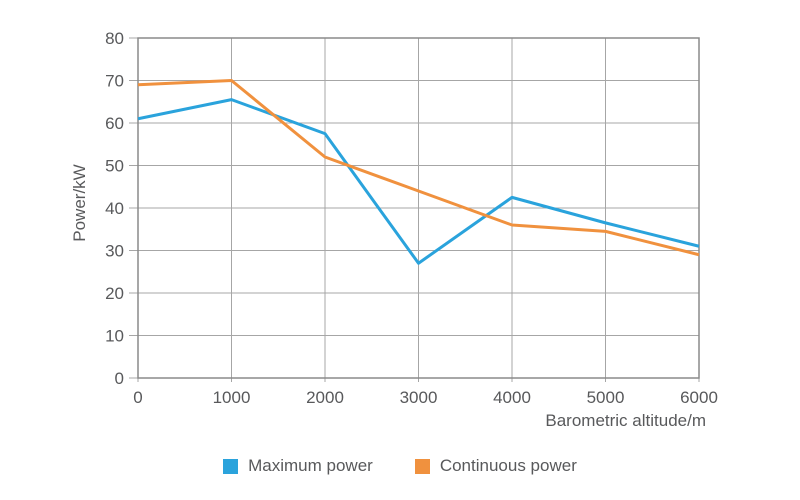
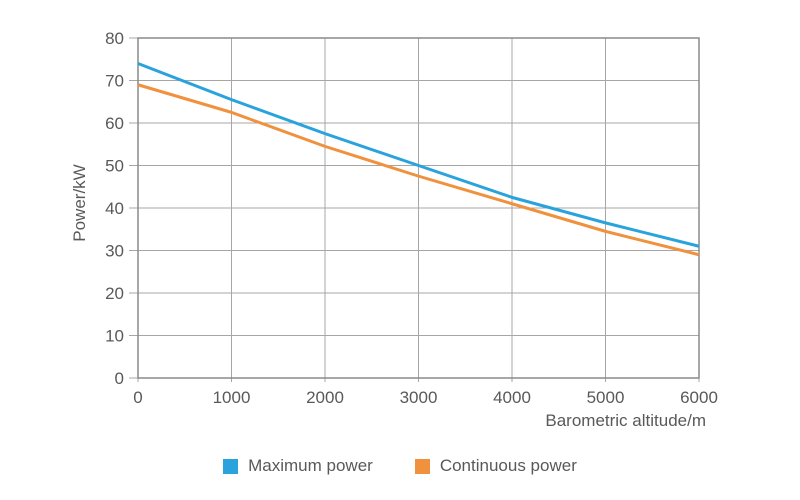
Maximum power/0: 61 -> 74
Continuous power/1000: 70 -> 62
Continuous power/2000: 52 -> 54
Maximum power/3000: 27 -> 50
Continuous power/3000: 44 -> 48
Continuous power/4000: 36 -> 41
